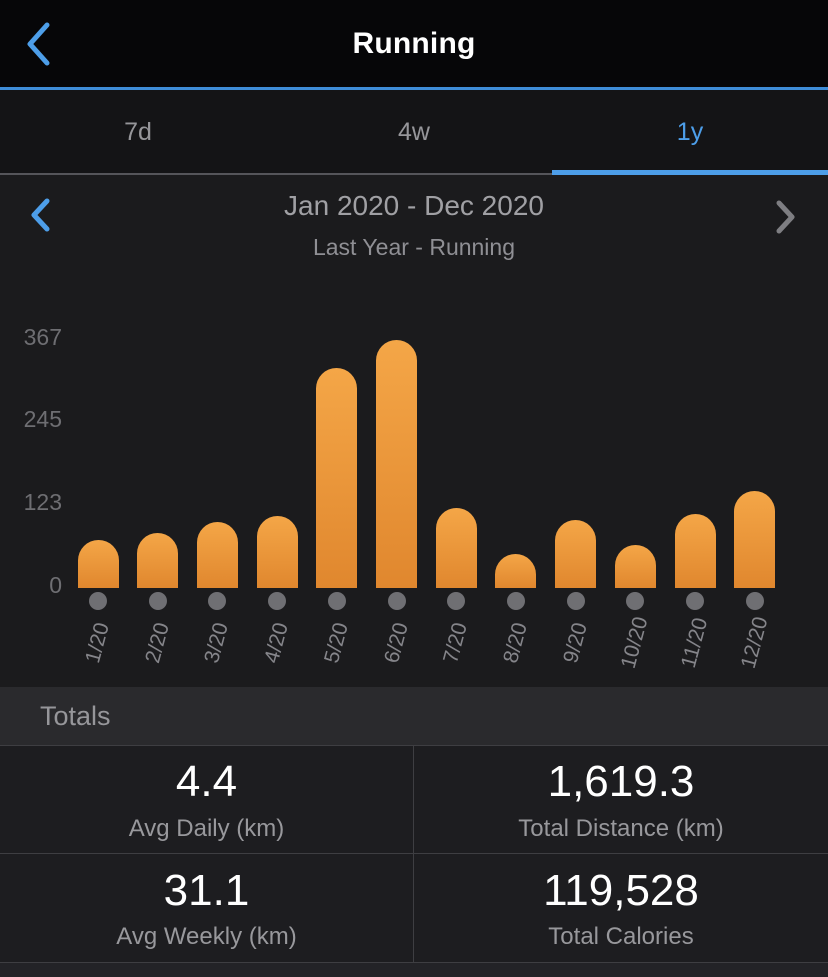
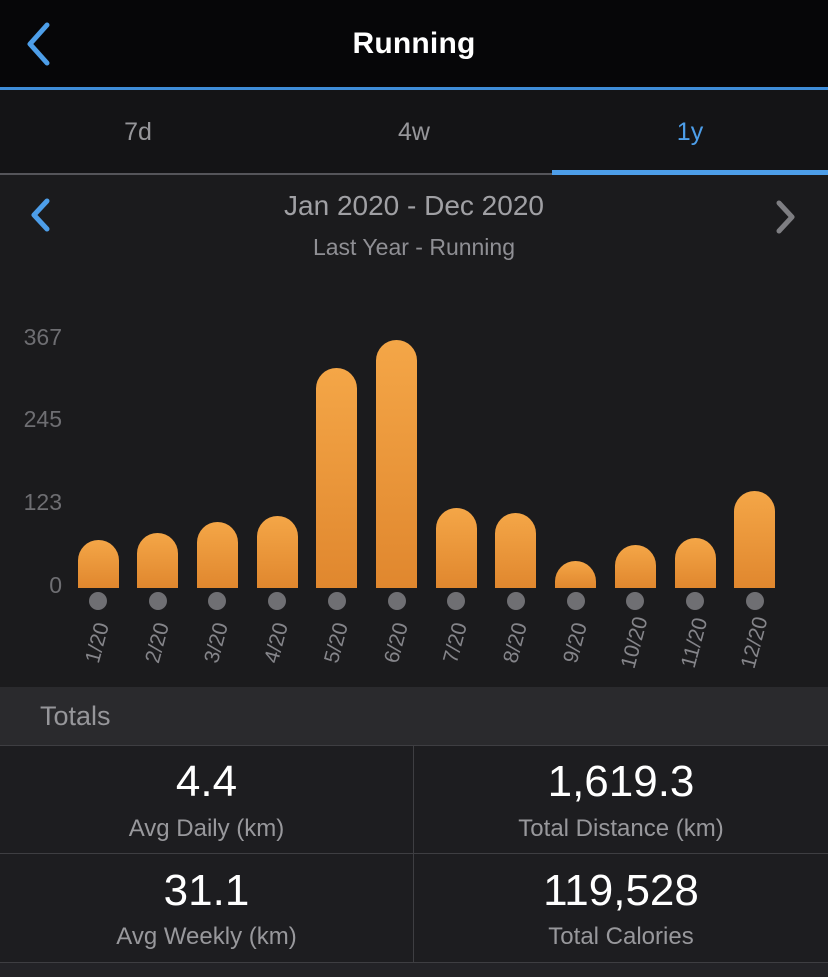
8/20: 50 -> 110
9/20: 100 -> 40
11/20: 110 -> 70
